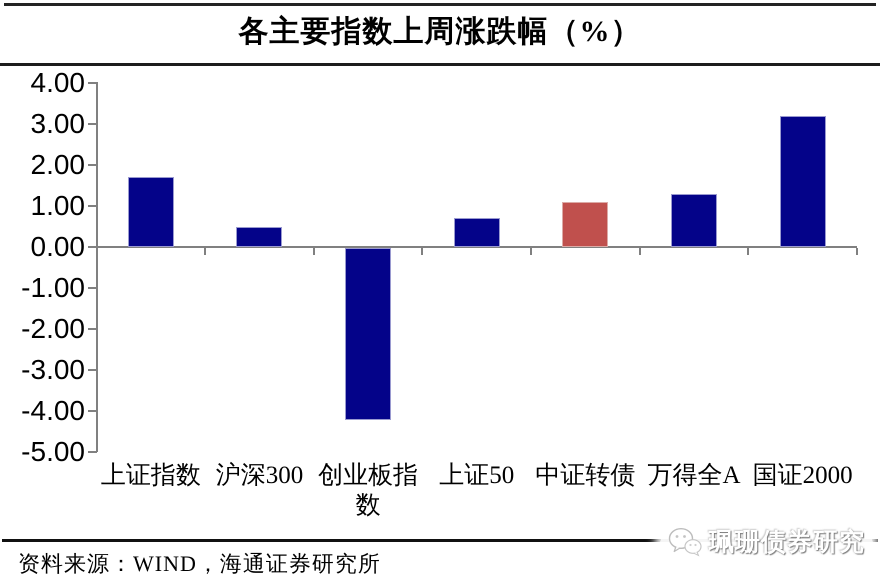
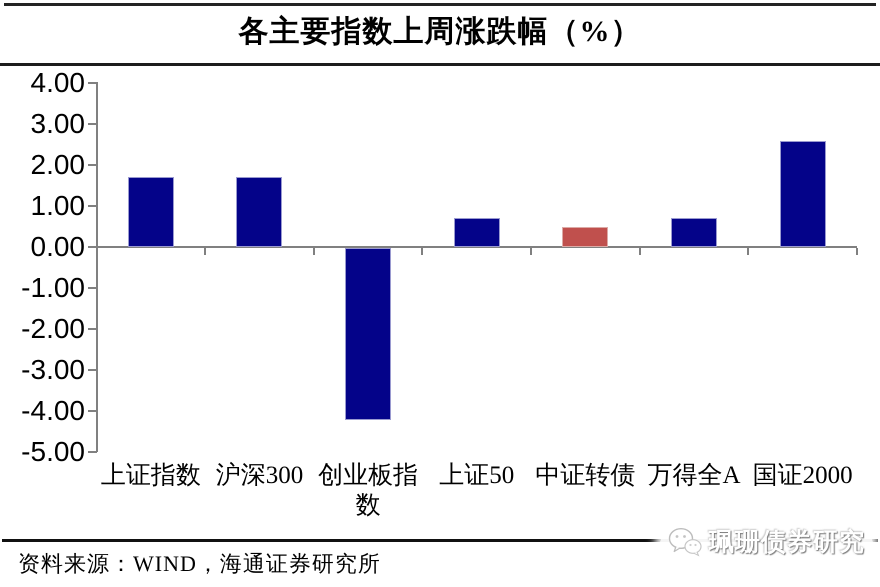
沪深300: 0.5 -> 1.7
中证转债: 1.1 -> 0.5
万得全A: 1.3 -> 0.7
国证2000: 3.2 -> 2.6
